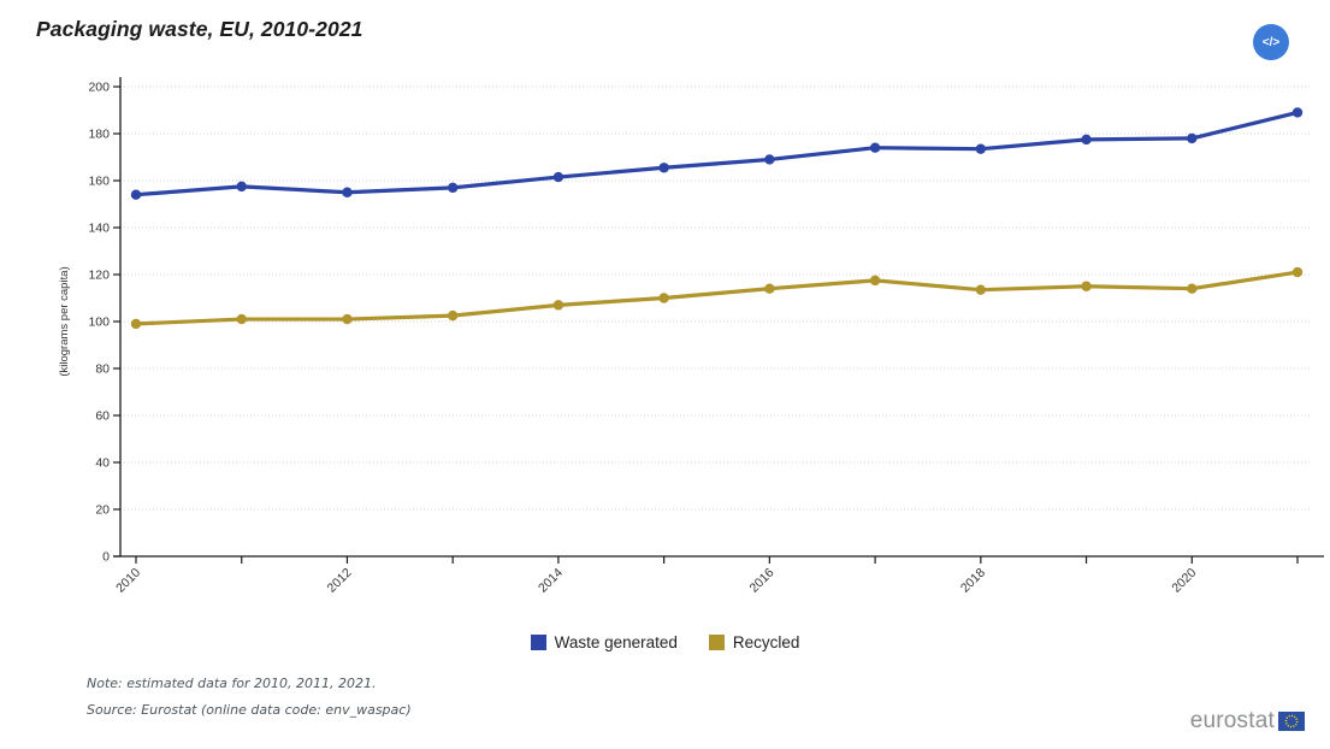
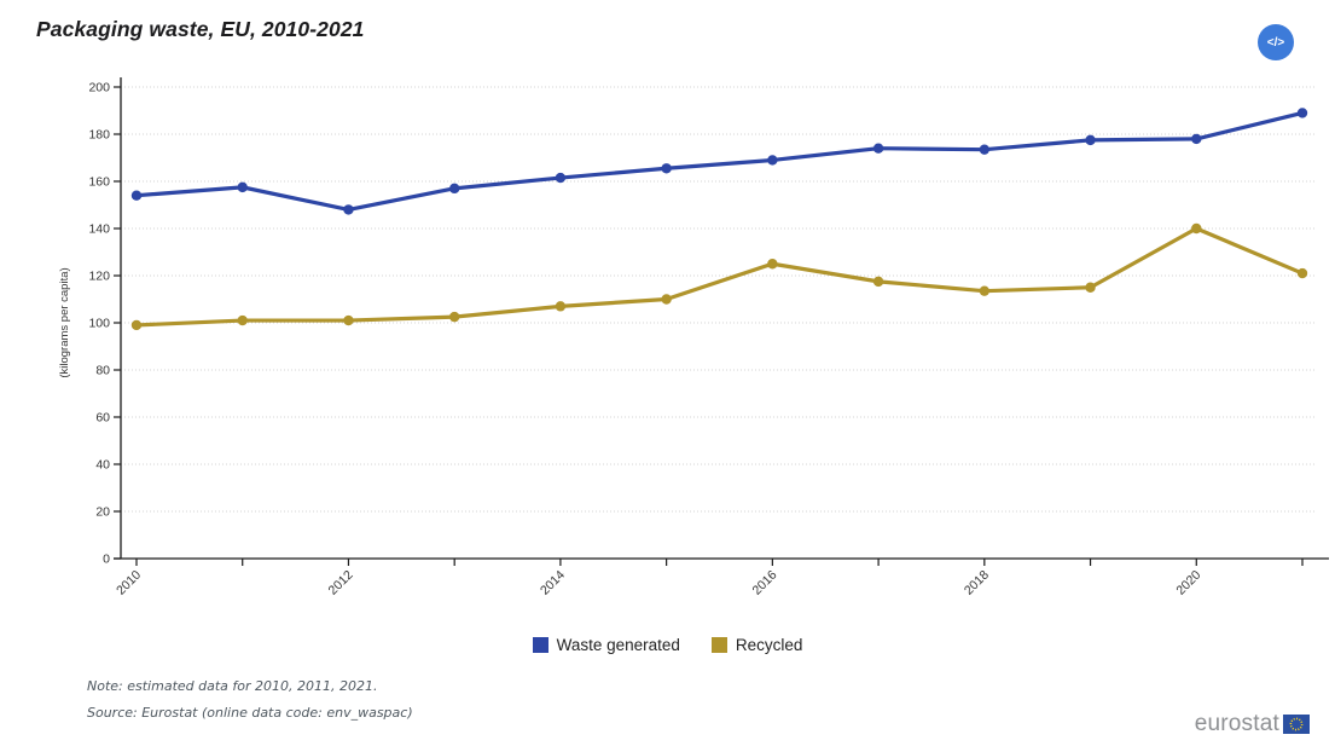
Waste generated/2012: 155 -> 148
Recycled/2016: 114 -> 125
Recycled/2020: 114 -> 140
